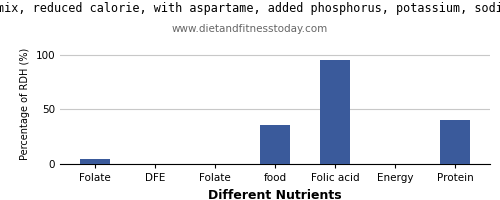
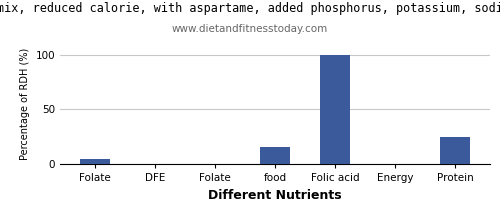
food: 36 -> 16
Folic acid: 95 -> 100
Protein: 40 -> 25
